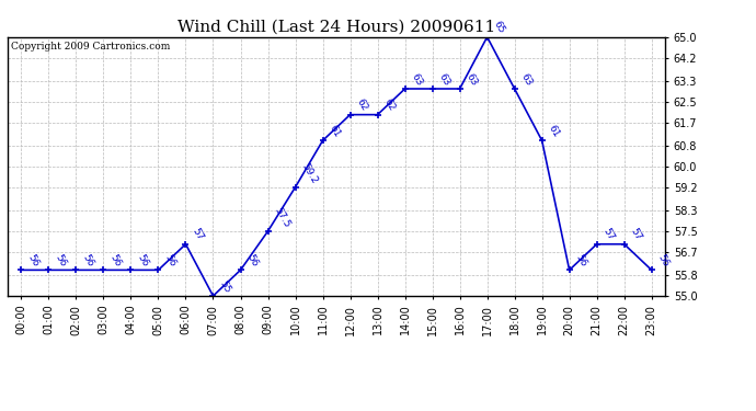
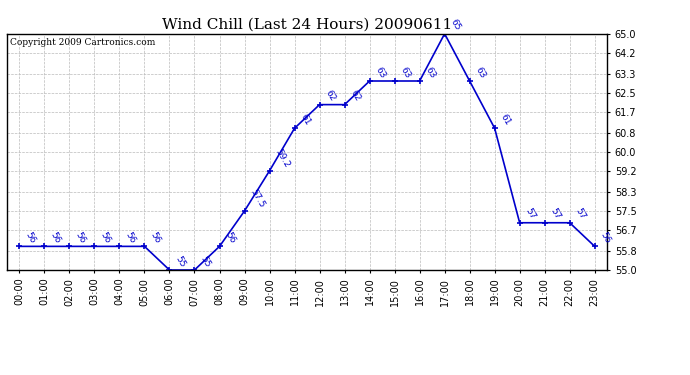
06:00: 57 -> 55
20:00: 56 -> 57
